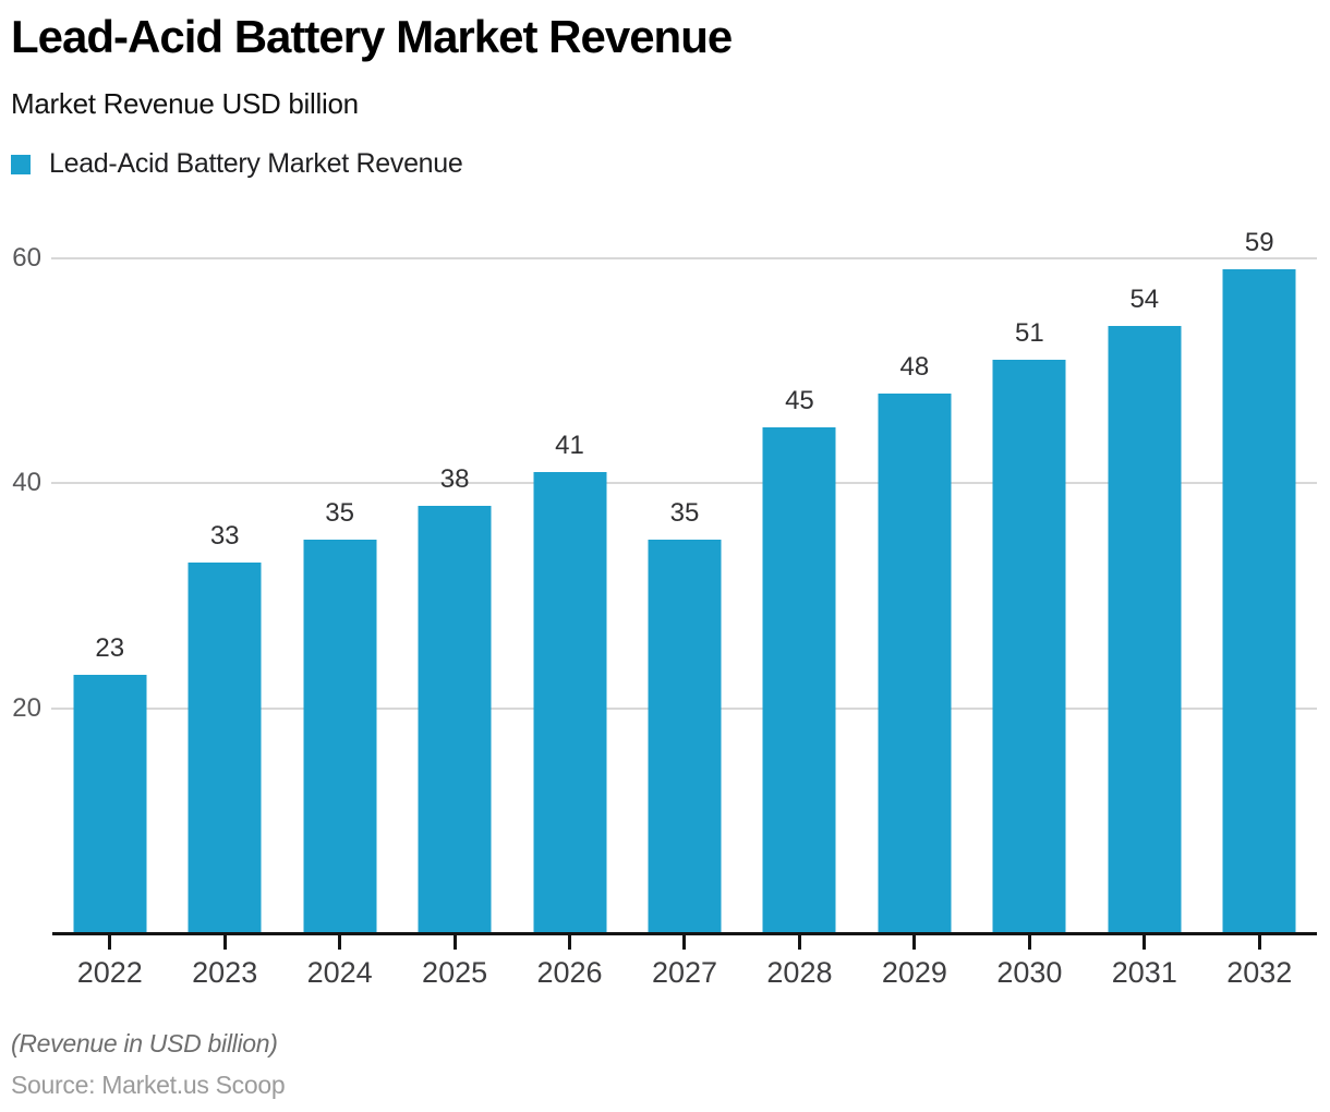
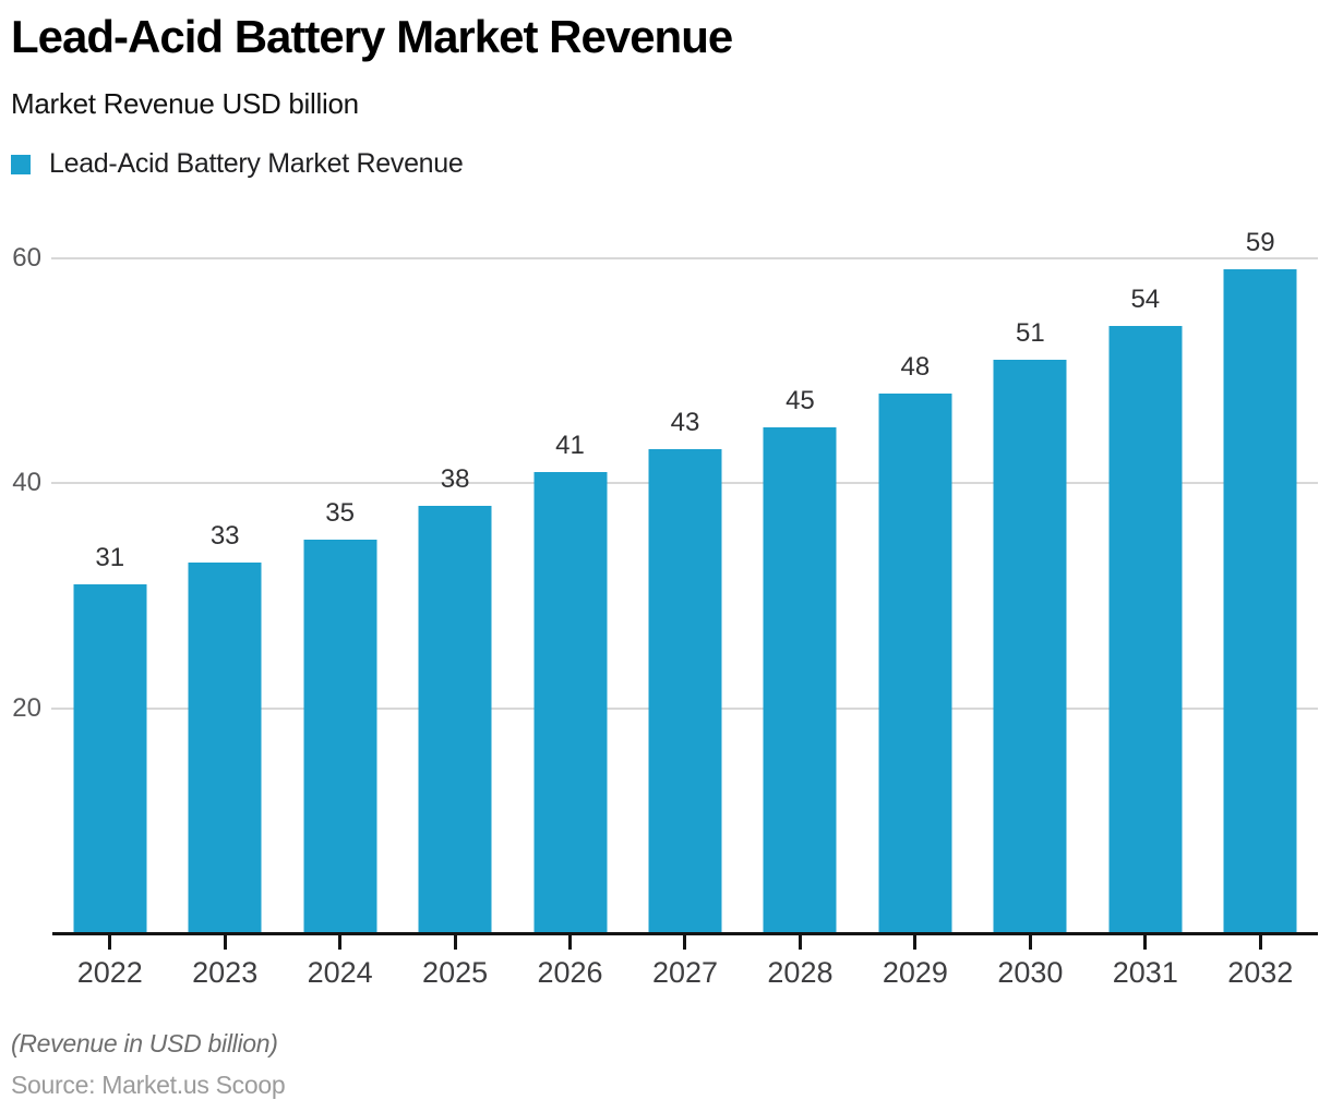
2022: 23 -> 31
2027: 35 -> 43
